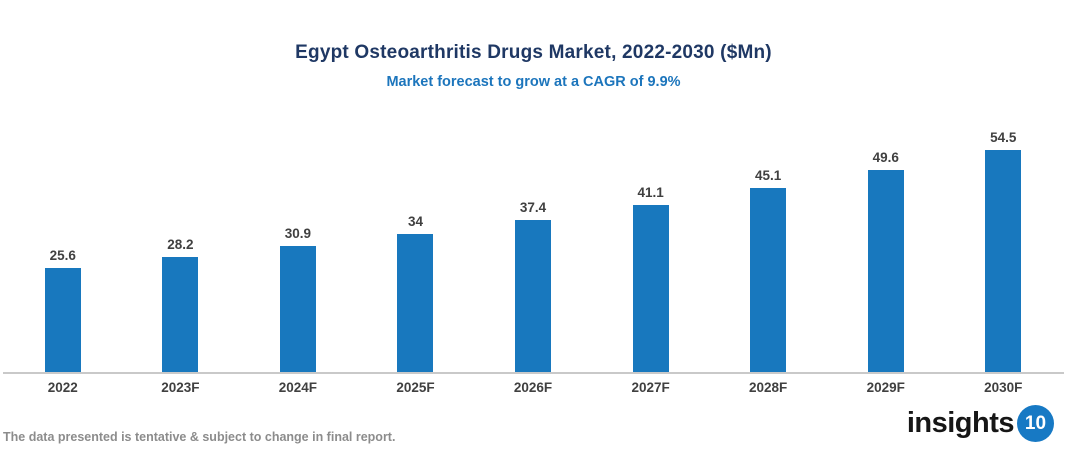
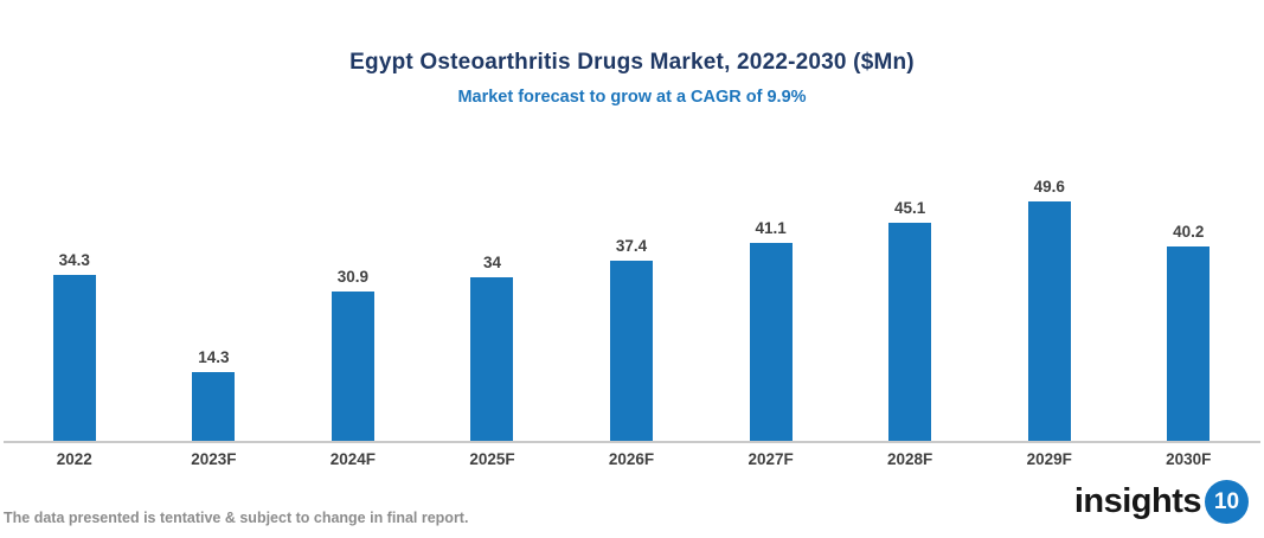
2022: 25.6 -> 34.3
2023F: 28.2 -> 14.3
2030F: 54.5 -> 40.2
